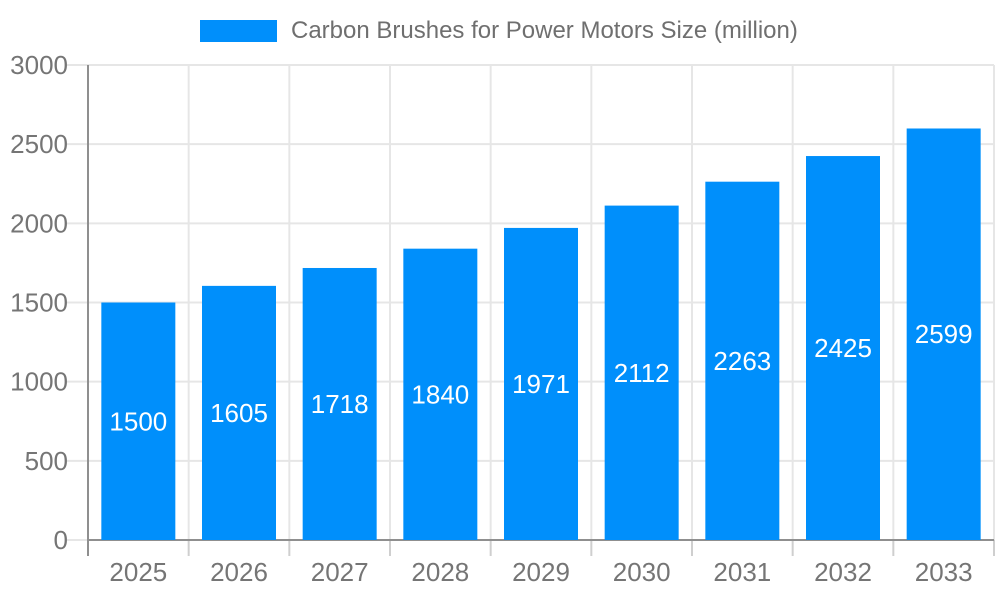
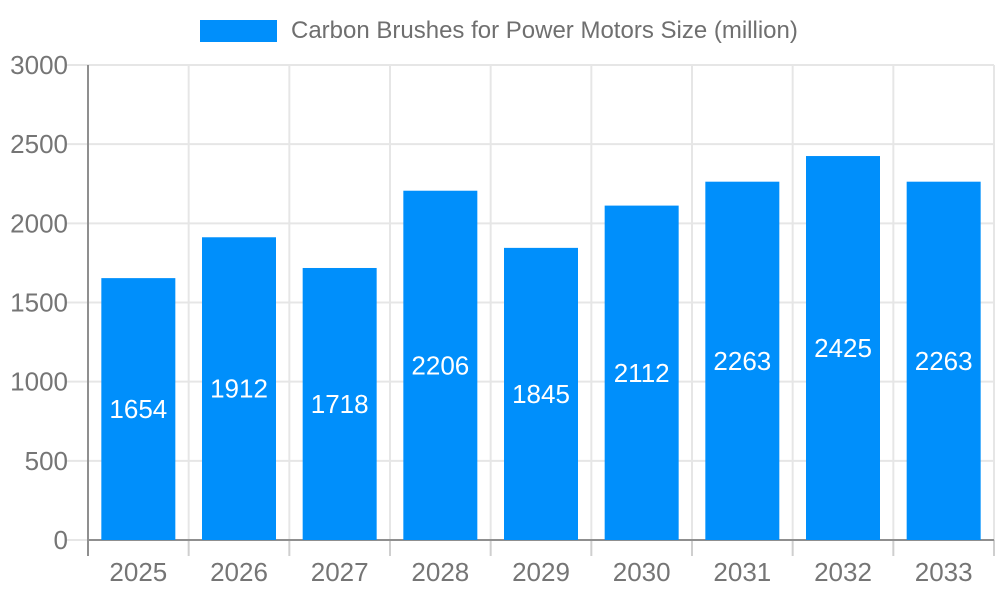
2025: 1500 -> 1654
2026: 1605 -> 1912
2028: 1840 -> 2206
2029: 1971 -> 1845
2033: 2599 -> 2263
